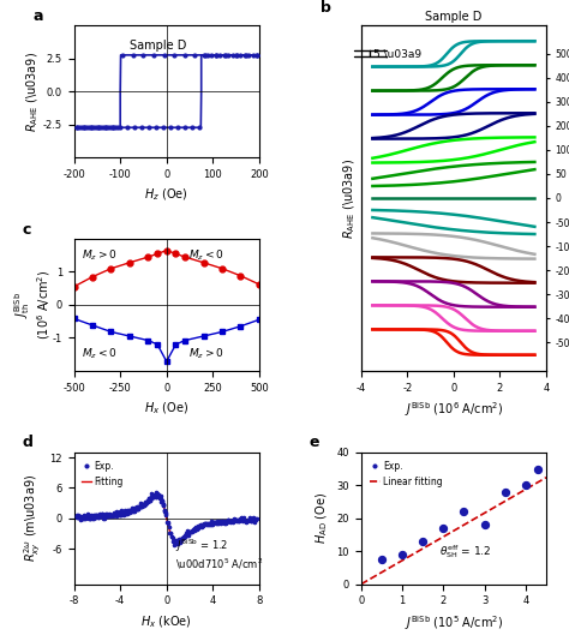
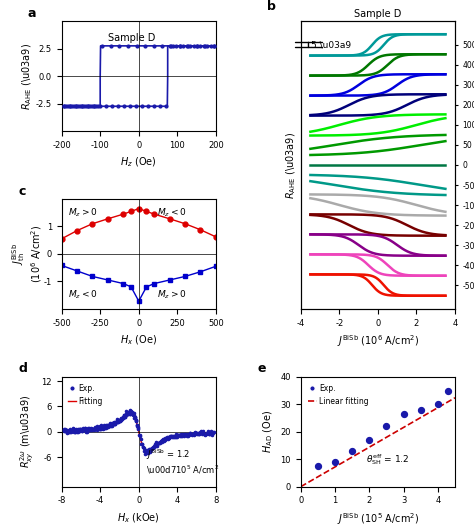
Exp./3: 18.0 -> 26.5
